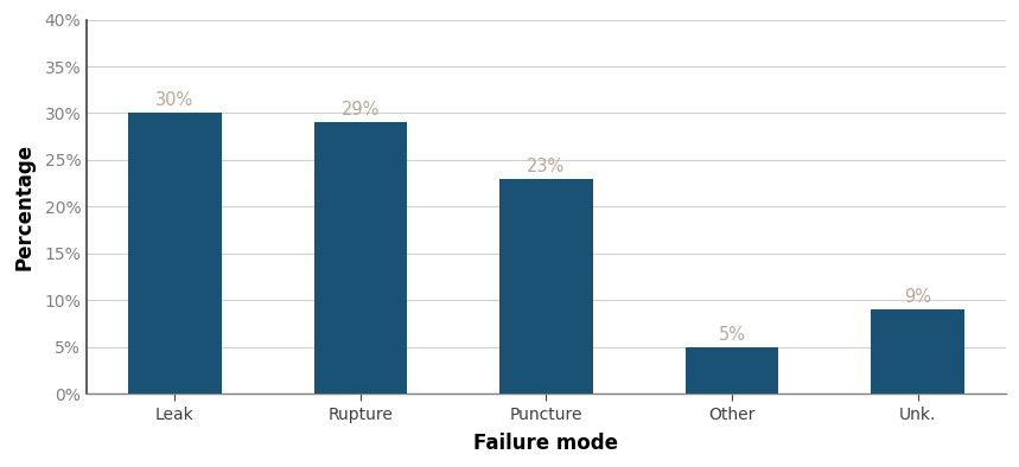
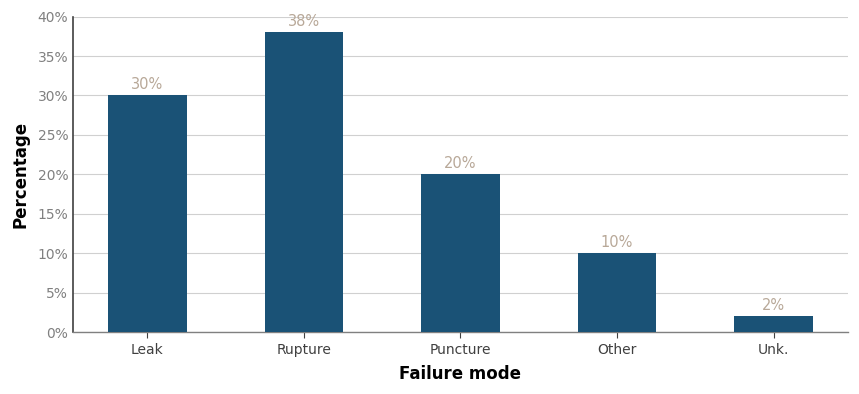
Rupture: 29% -> 38%
Puncture: 23% -> 20%
Other: 5% -> 10%
Unk.: 9% -> 2%
